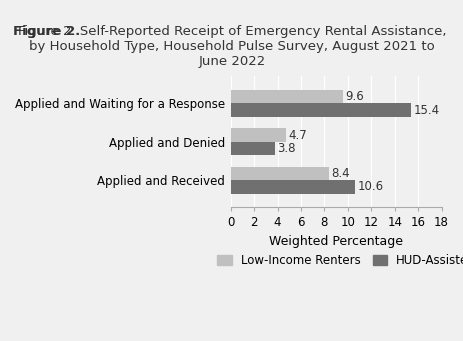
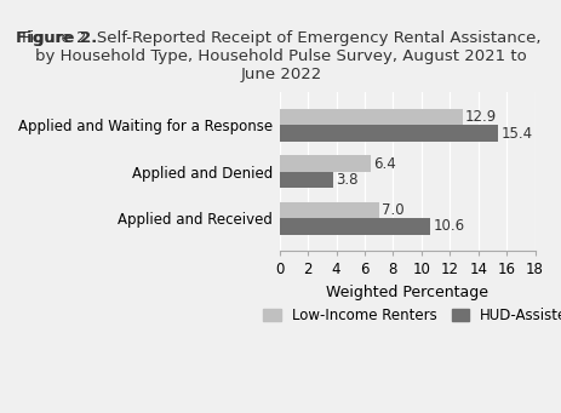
Low-Income Renters/Applied and Waiting for a Response: 9.6 -> 12.9
Low-Income Renters/Applied and Denied: 4.7 -> 6.4
Low-Income Renters/Applied and Received: 8.4 -> 7.0
